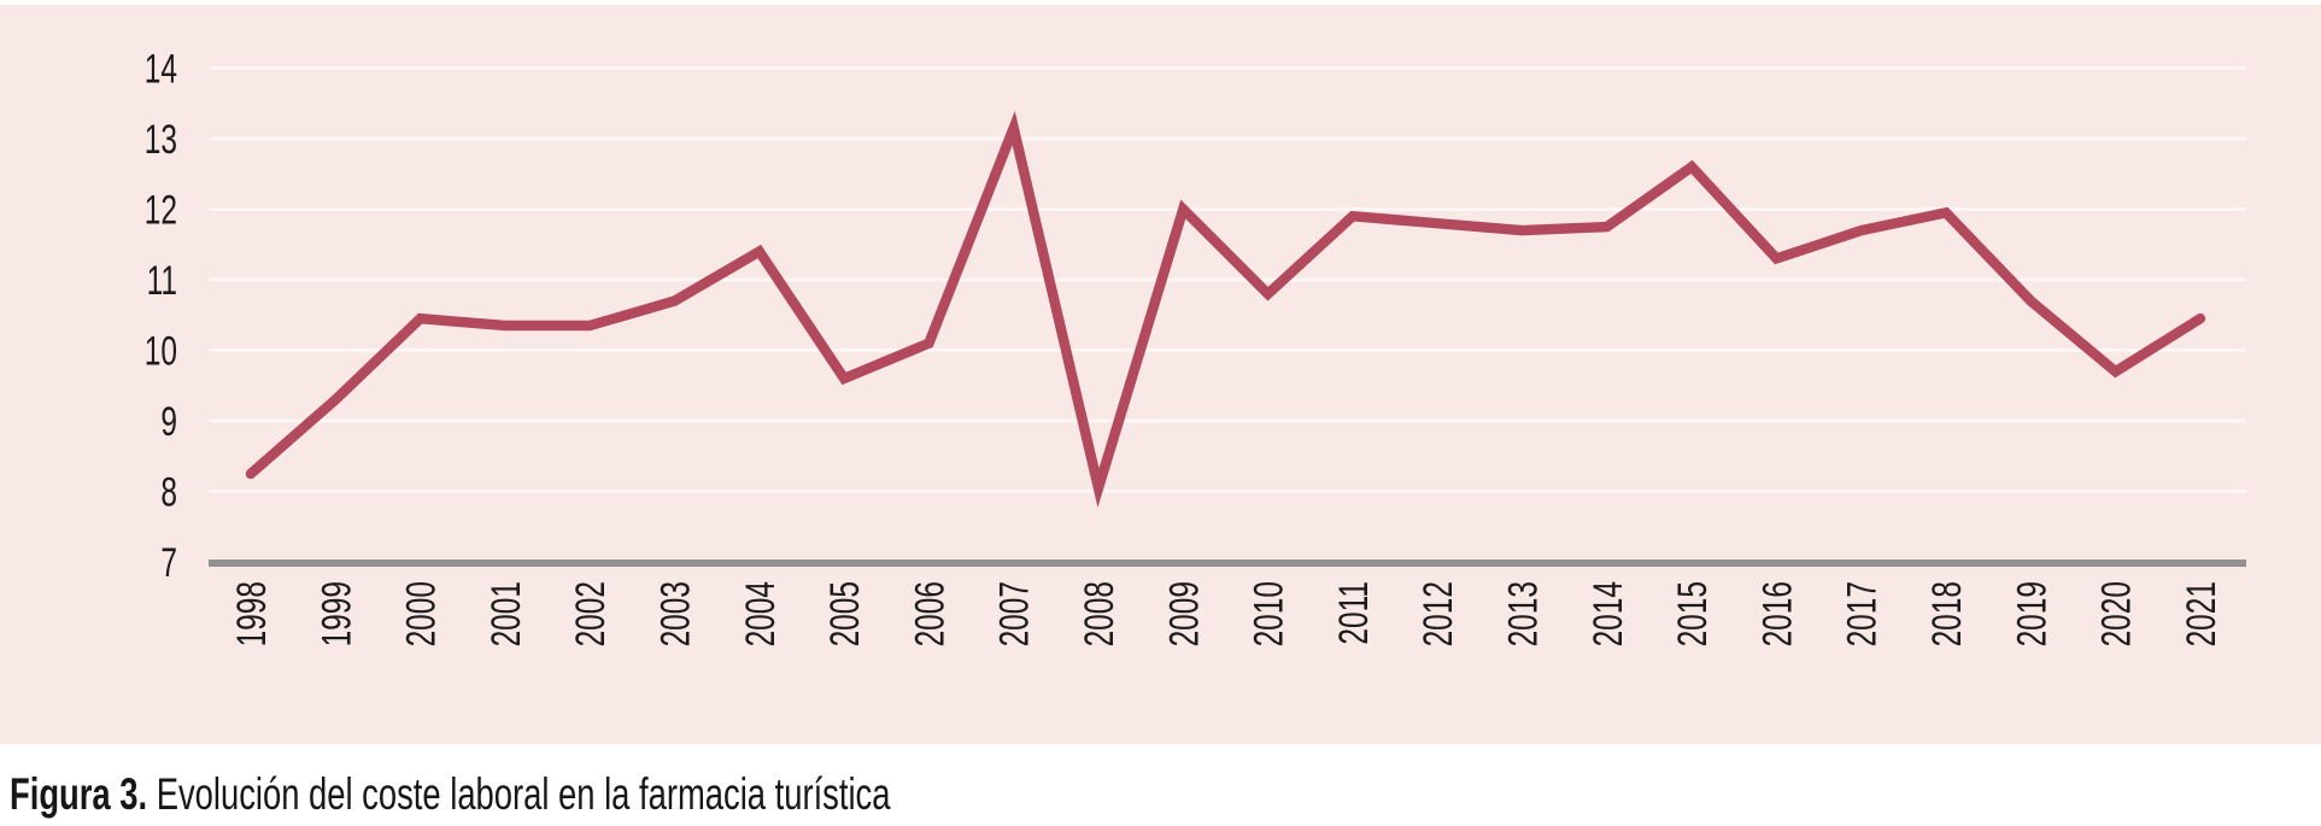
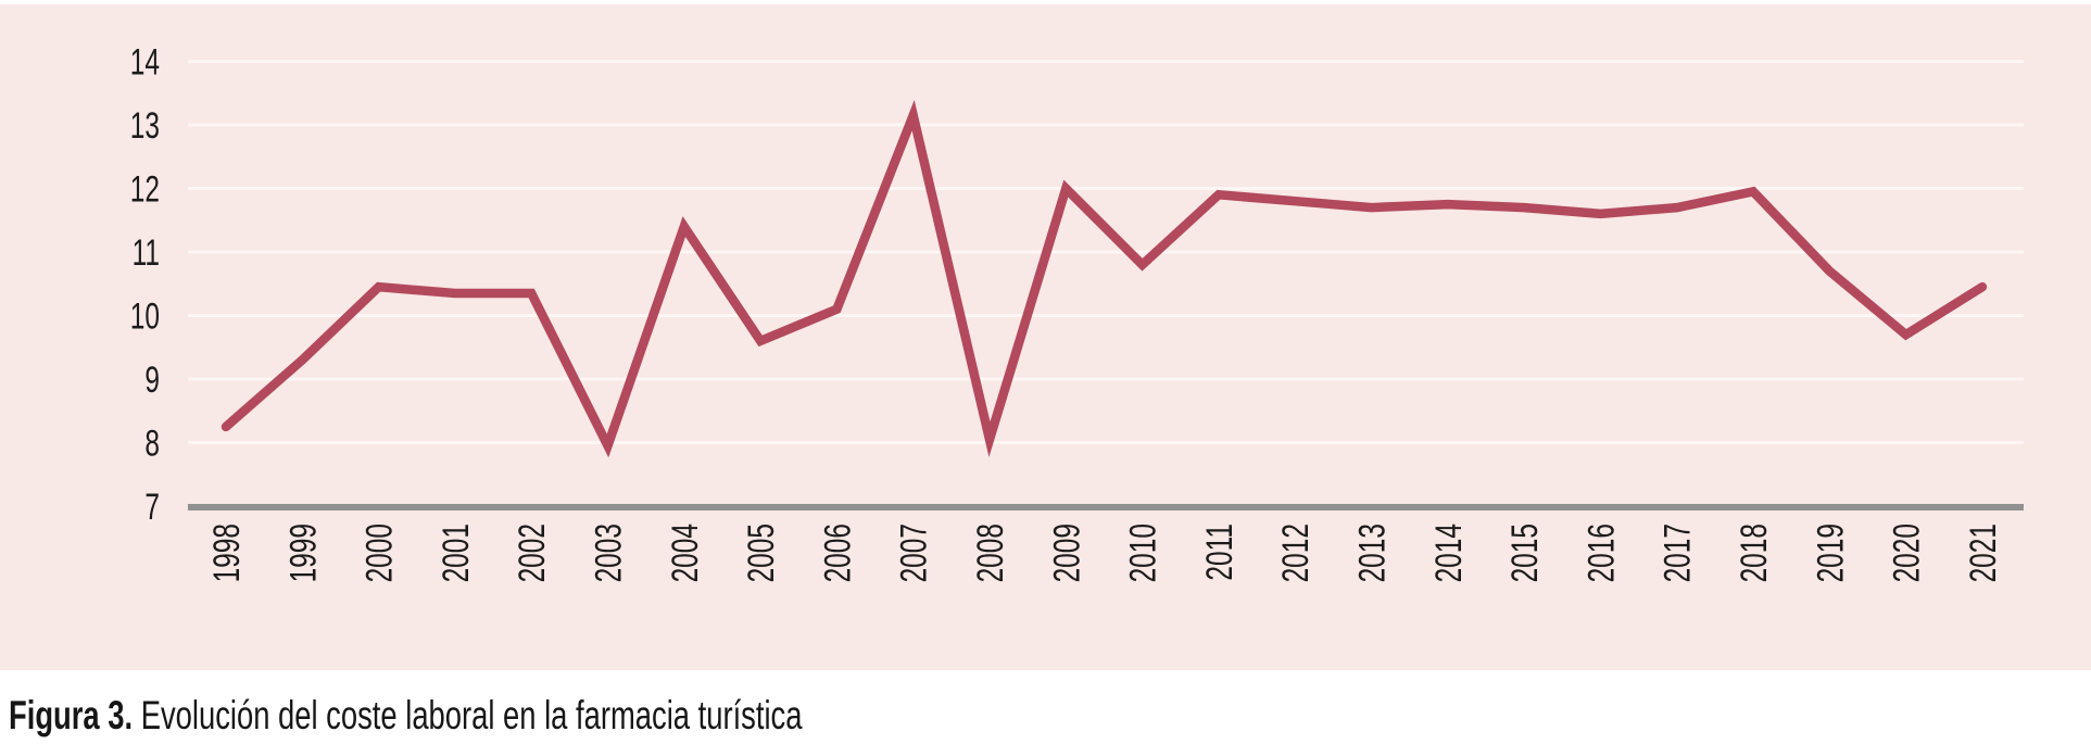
2003: 10.7 -> 8.0
2015: 12.6 -> 11.7
2016: 11.3 -> 11.6
